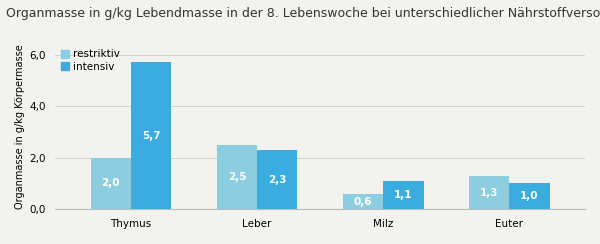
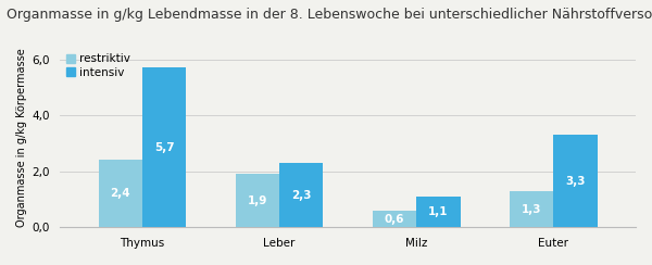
restriktiv/Thymus: 2,0 -> 2,4
restriktiv/Leber: 2,5 -> 1,9
intensiv/Euter: 1,0 -> 3,3
